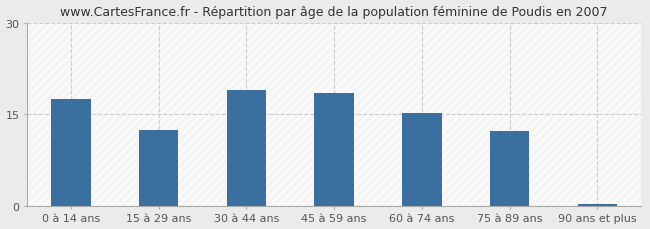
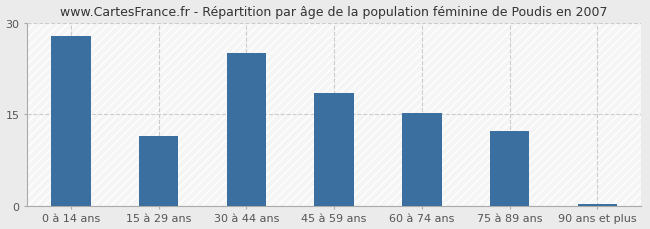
0 à 14 ans: 17.5 -> 27.8
15 à 29 ans: 12.5 -> 11.4
30 à 44 ans: 19.0 -> 25.0
